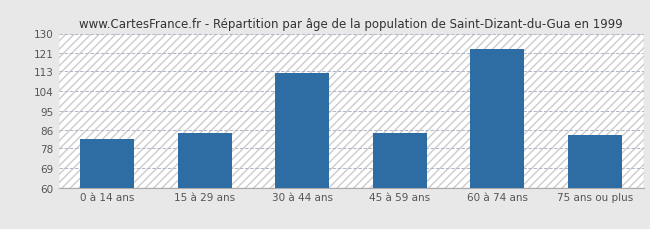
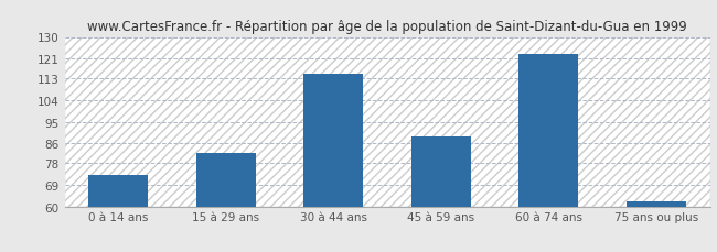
0 à 14 ans: 82 -> 73
15 à 29 ans: 85 -> 82
30 à 44 ans: 112 -> 115
45 à 59 ans: 85 -> 89
75 ans ou plus: 84 -> 62
